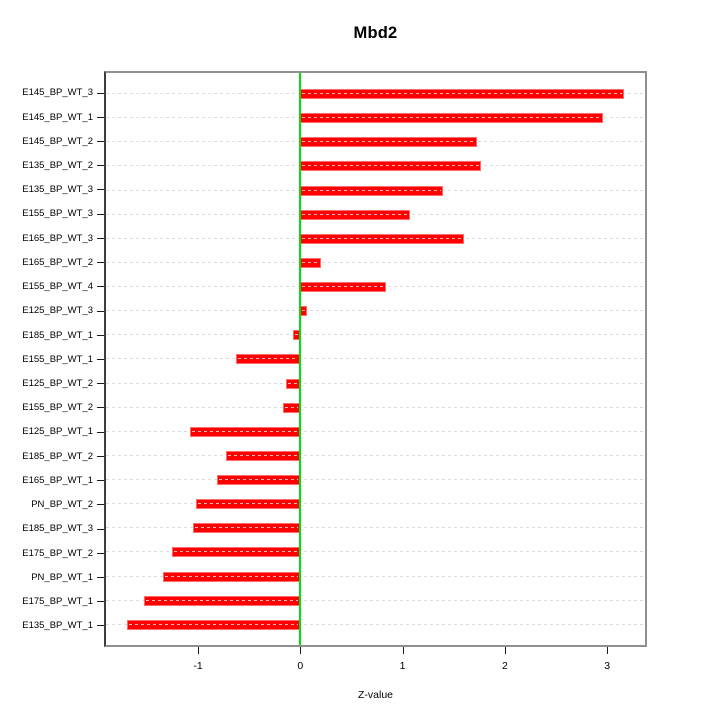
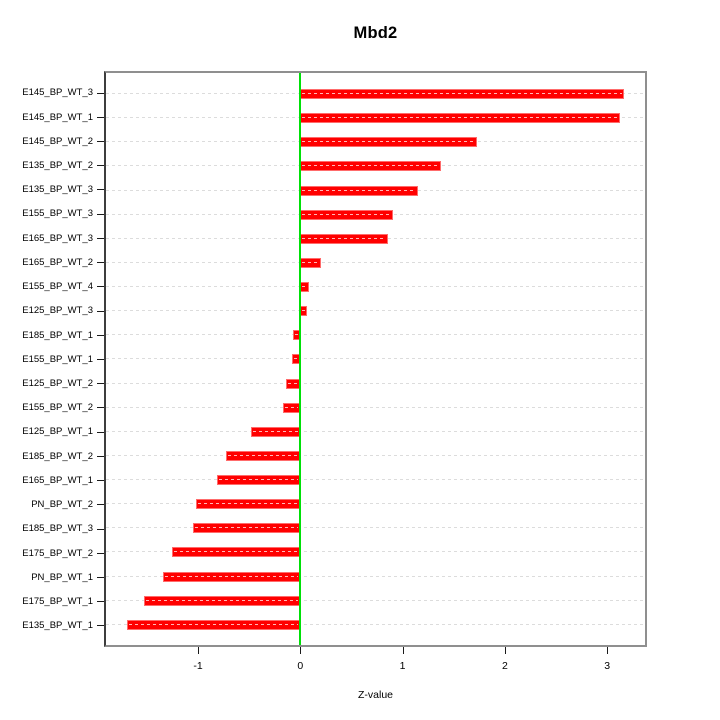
E145_BP_WT_1: 2.96 -> 3.13
E135_BP_WT_2: 1.77 -> 1.38
E135_BP_WT_3: 1.40 -> 1.15
E155_BP_WT_3: 1.07 -> 0.91
E165_BP_WT_3: 1.60 -> 0.86
E155_BP_WT_4: 0.84 -> 0.09
E155_BP_WT_1: -0.63 -> -0.08
E125_BP_WT_1: -1.08 -> -0.48
